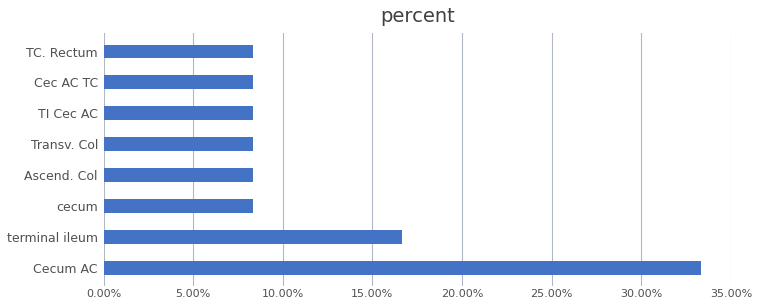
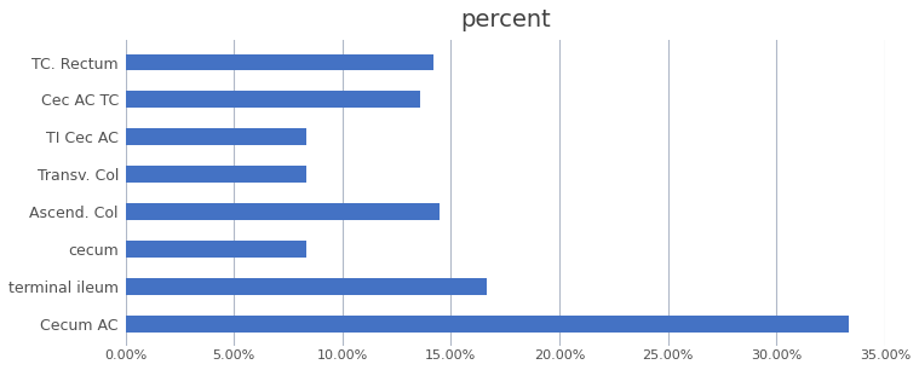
TC. Rectum: 8.3% -> 14.2%
Cec AC TC: 8.3% -> 13.6%
Ascend. Col: 8.3% -> 14.5%
